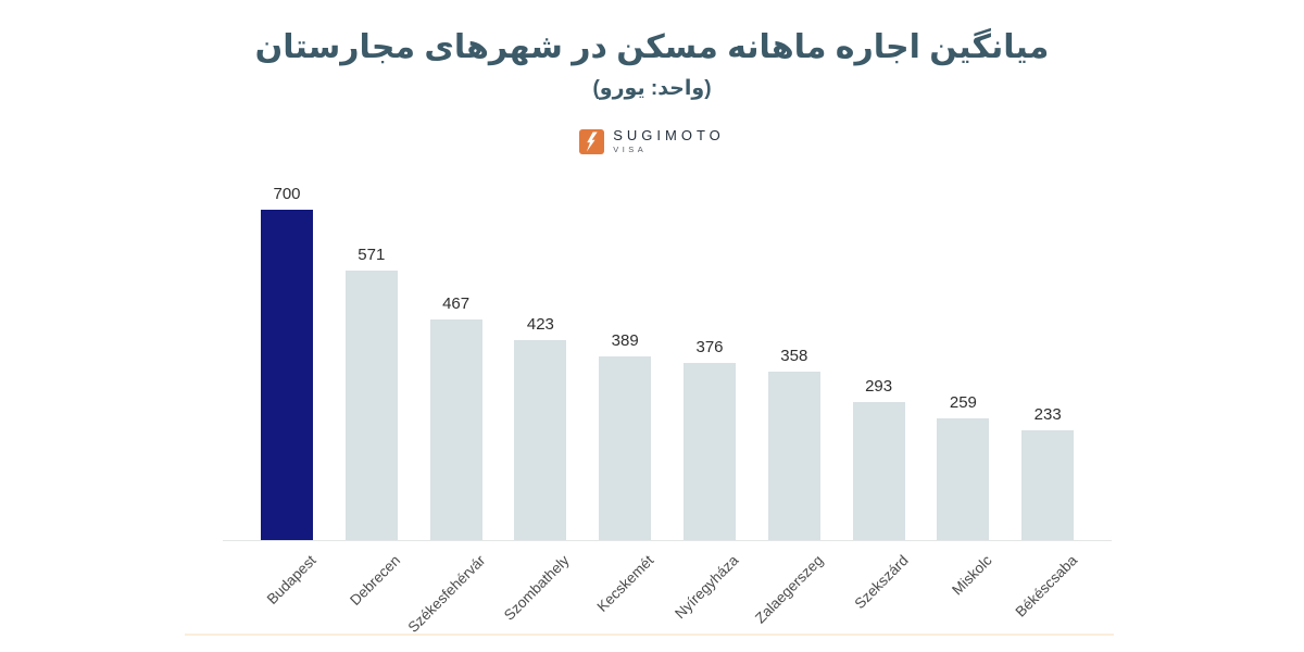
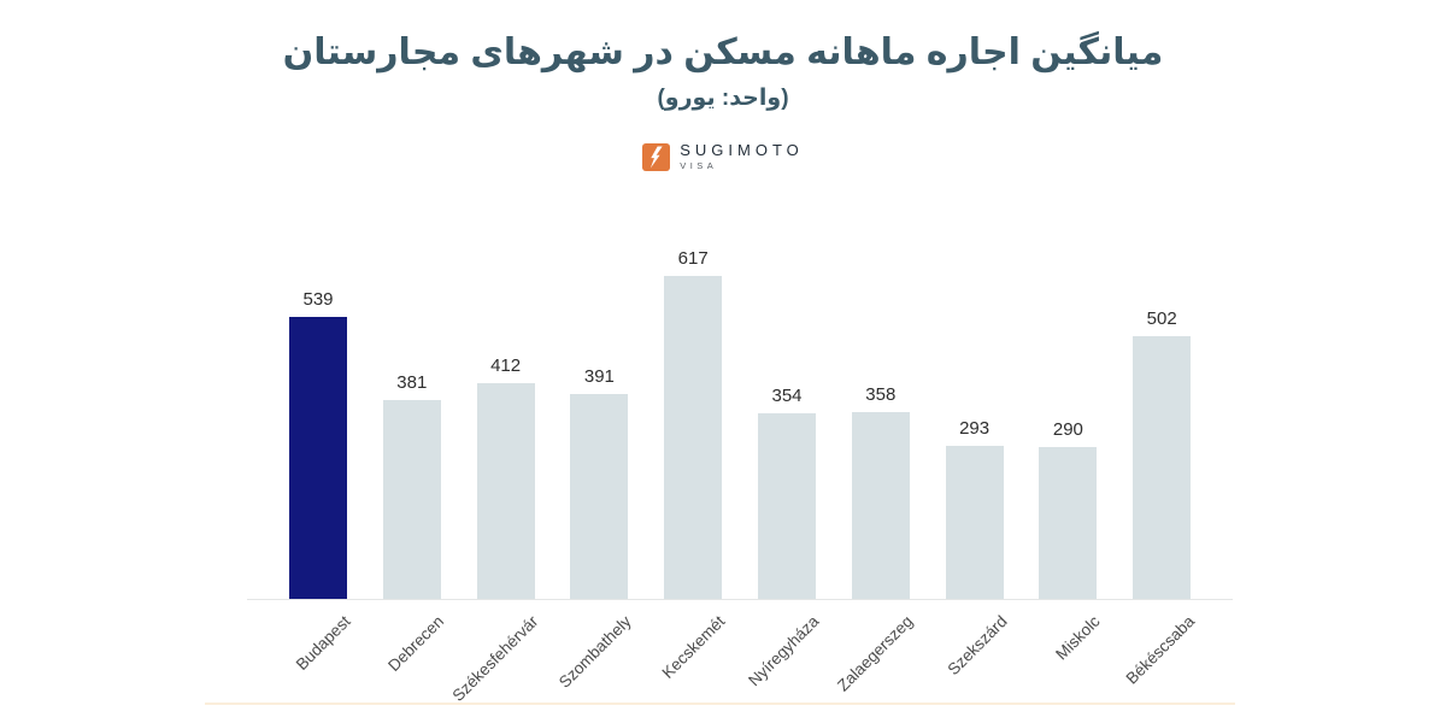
Budapest: 700 -> 539
Debrecen: 571 -> 381
Székesfehérvár: 467 -> 412
Szombathely: 423 -> 391
Kecskemét: 389 -> 617
Nyíregyháza: 376 -> 354
Miskolc: 259 -> 290
Békéscsaba: 233 -> 502
